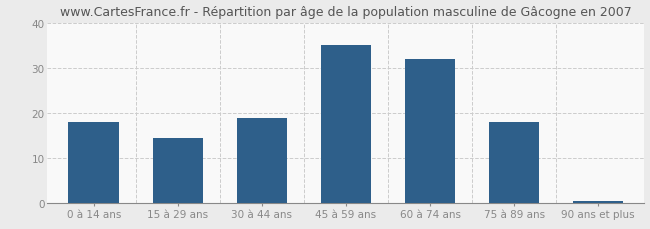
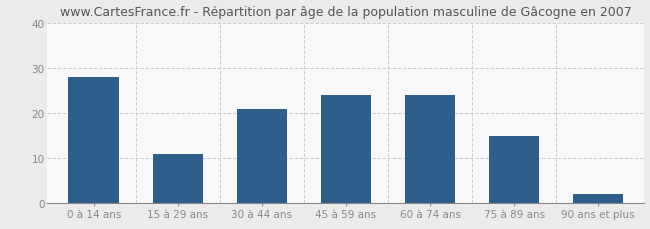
0 à 14 ans: 18.0 -> 28.0
15 à 29 ans: 14.5 -> 11.0
30 à 44 ans: 19.0 -> 21.0
45 à 59 ans: 35.0 -> 24.0
60 à 74 ans: 32.0 -> 24.0
75 à 89 ans: 18.0 -> 15.0
90 ans et plus: 0.5 -> 2.0
